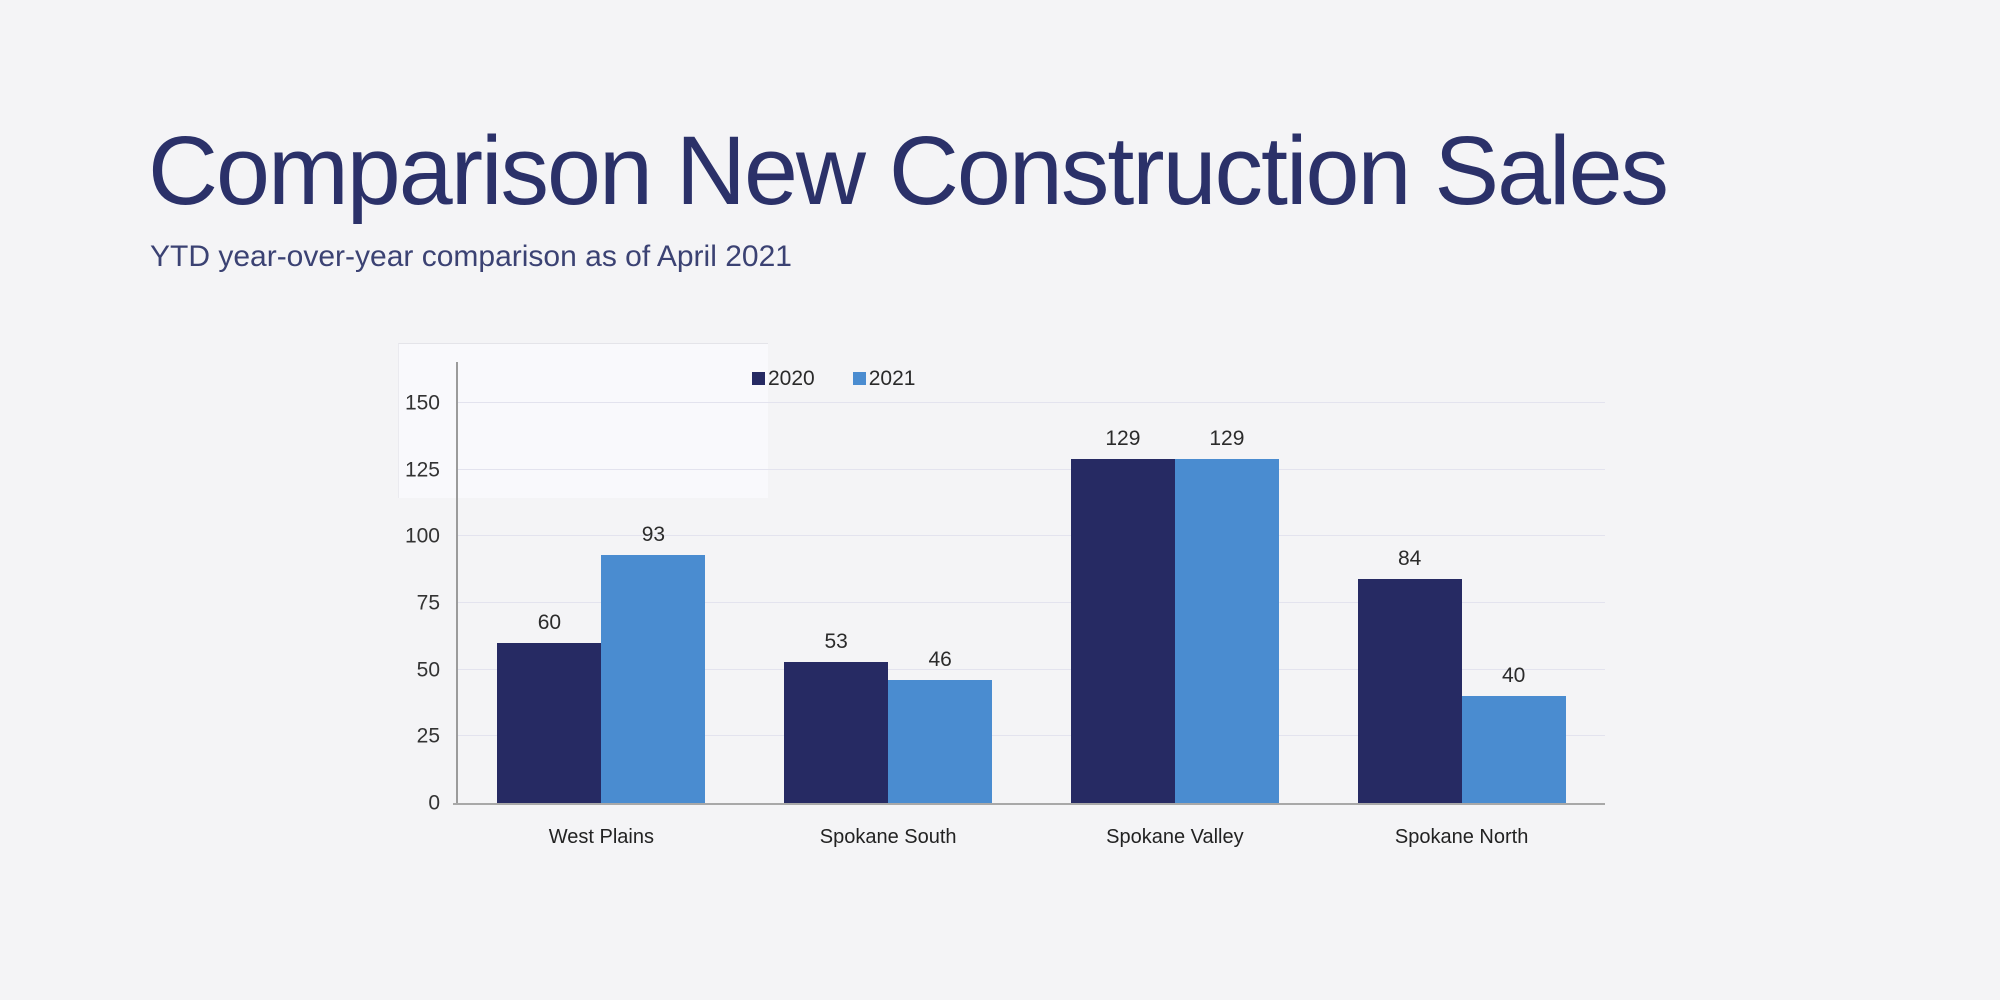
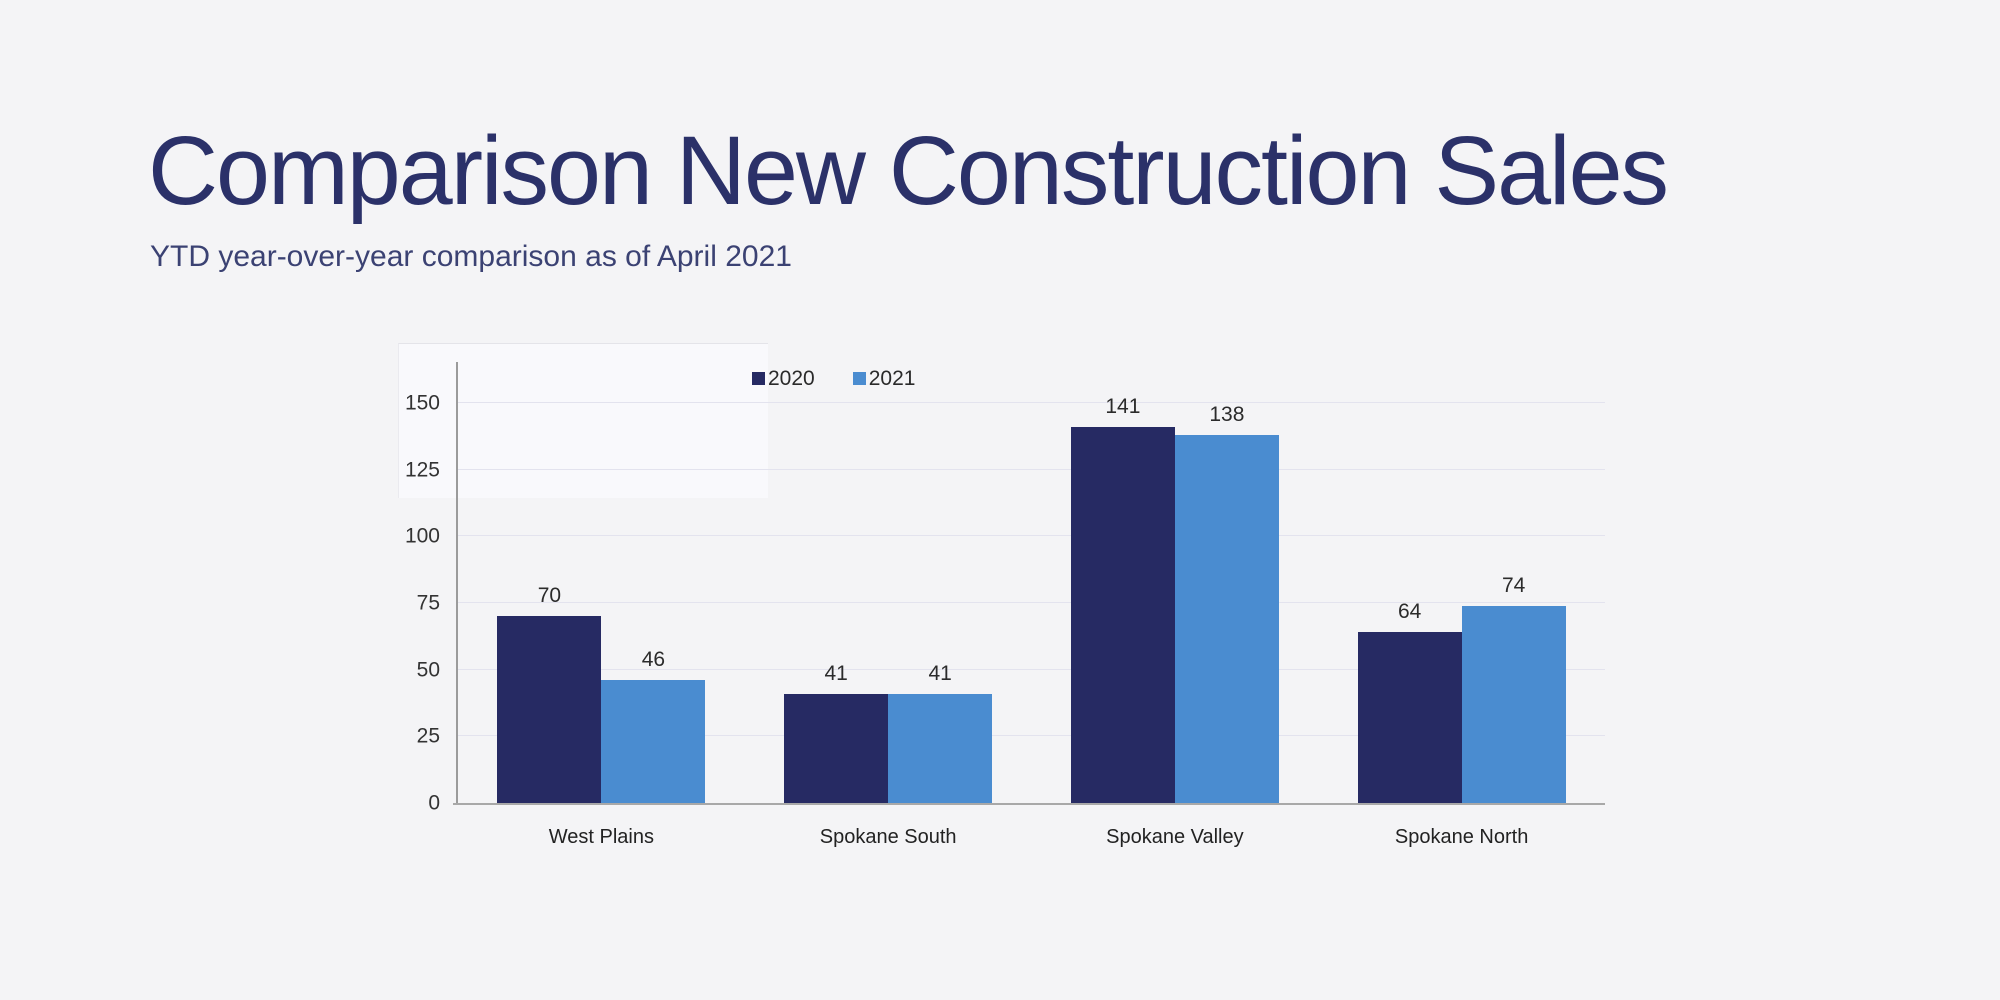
2020/West Plains: 60 -> 70
2021/West Plains: 93 -> 46
2020/Spokane South: 53 -> 41
2021/Spokane South: 46 -> 41
2020/Spokane Valley: 129 -> 141
2021/Spokane Valley: 129 -> 138
2020/Spokane North: 84 -> 64
2021/Spokane North: 40 -> 74
